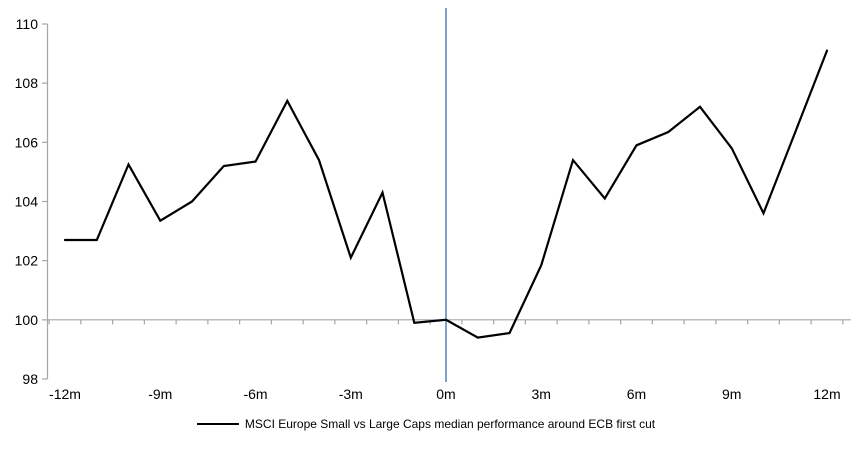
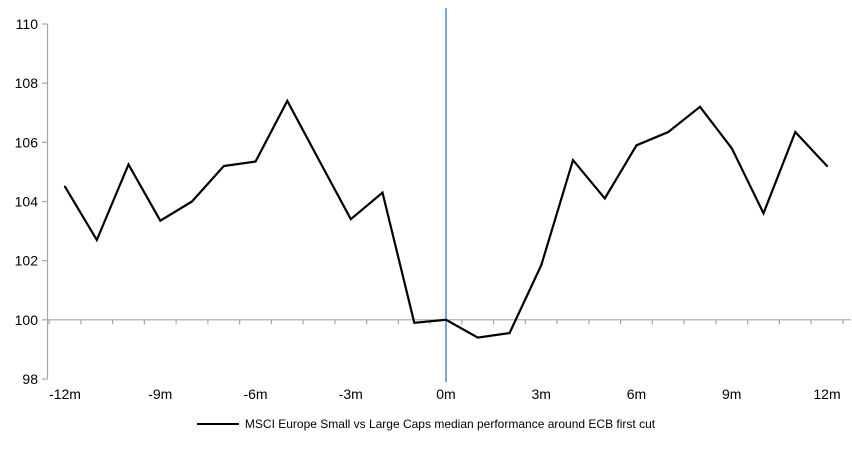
-12m: 102.7 -> 104.5
-3m: 102.1 -> 103.4
12m: 109.1 -> 105.2
